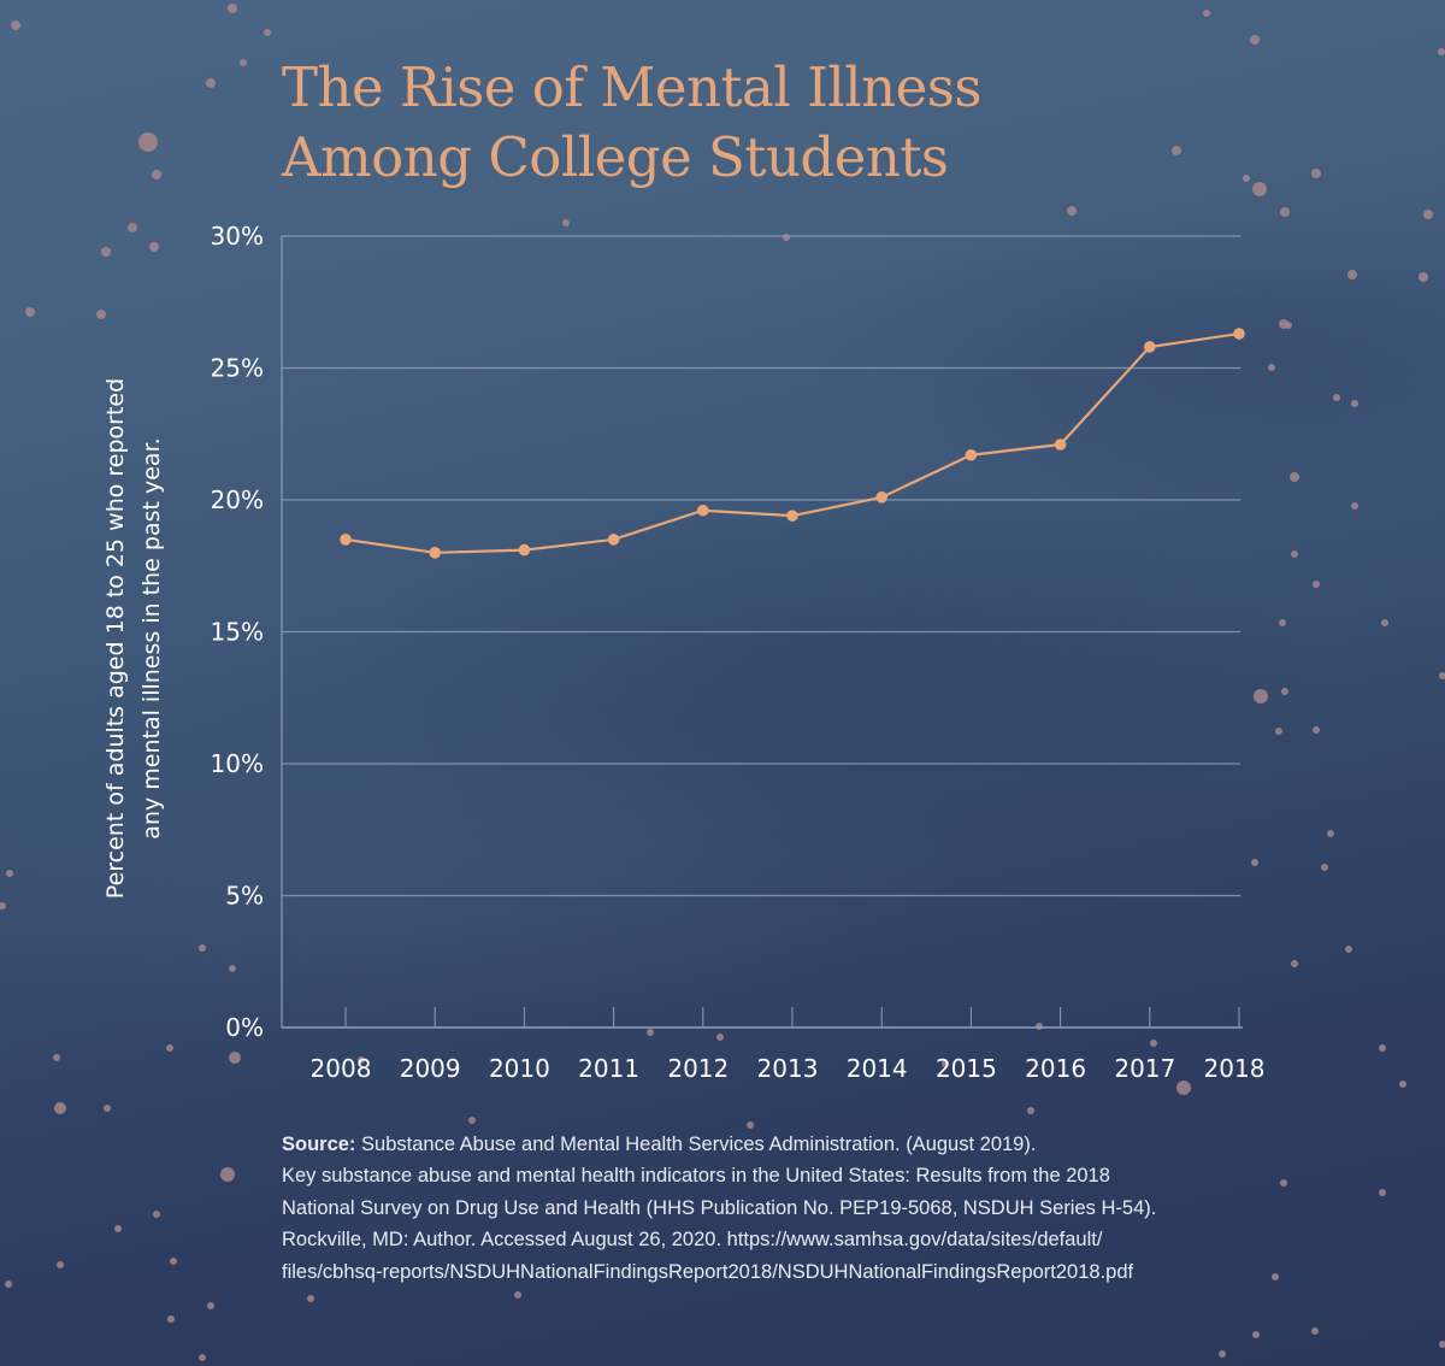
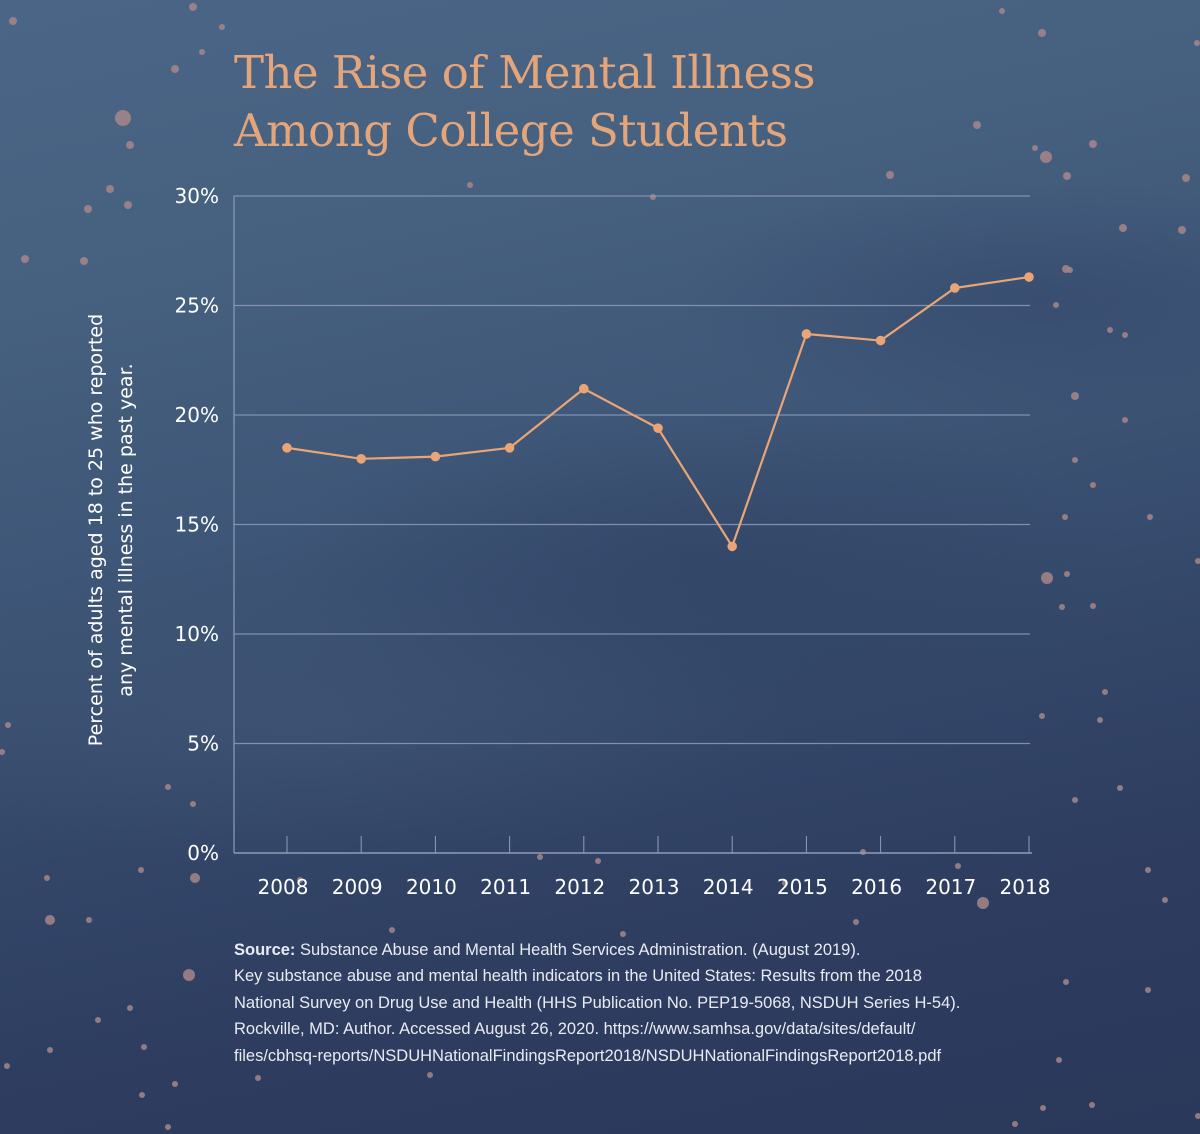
2012: 19.6% -> 21.2%
2014: 20.1% -> 14.0%
2015: 21.7% -> 23.7%
2016: 22.1% -> 23.4%
